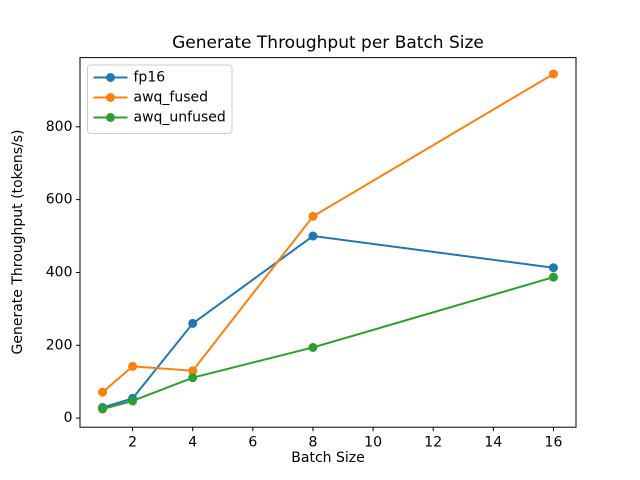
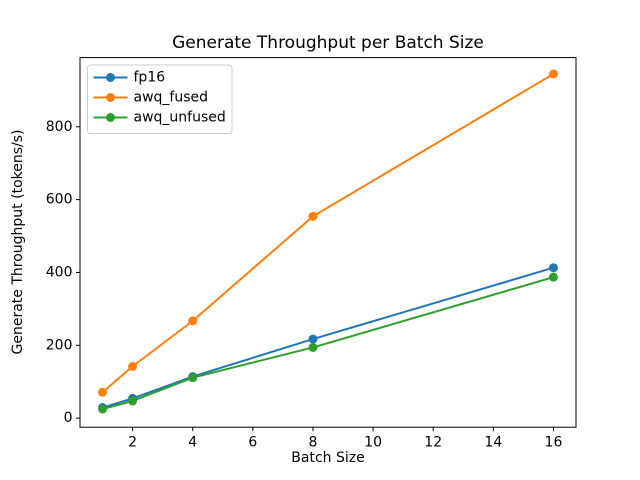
fp16/4: 260 -> 110
awq_fused/4: 130 -> 270
fp16/8: 500 -> 220
